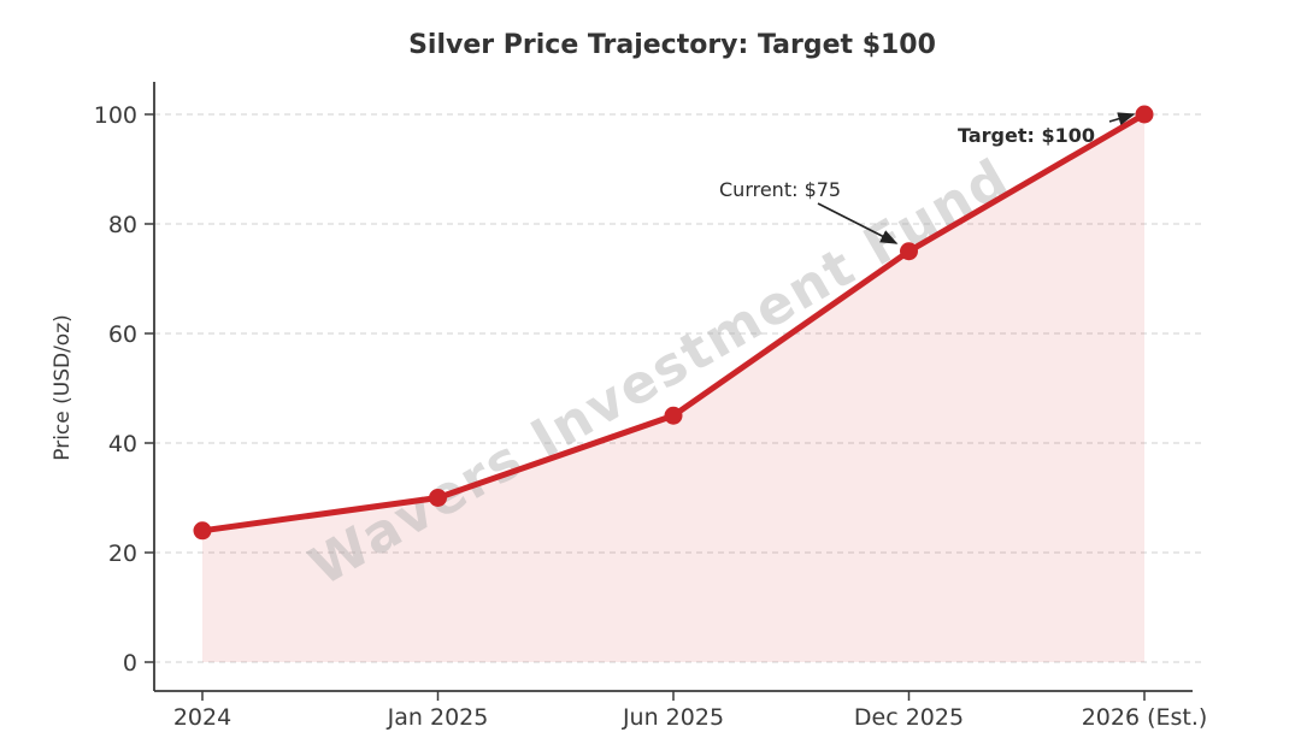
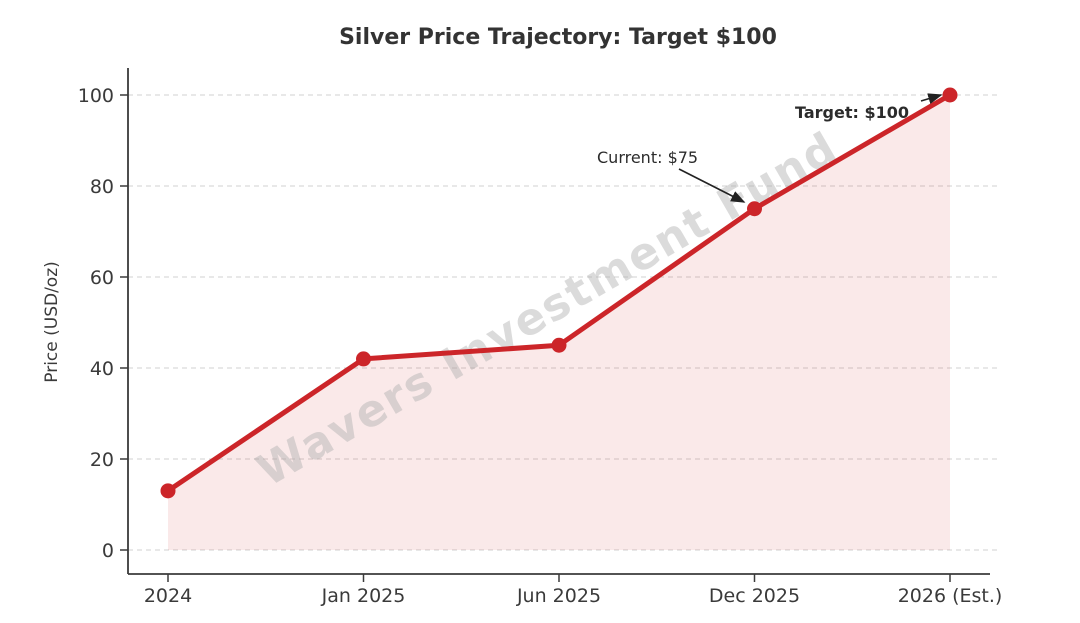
2024: 24 -> 13
Jan 2025: 30 -> 42
